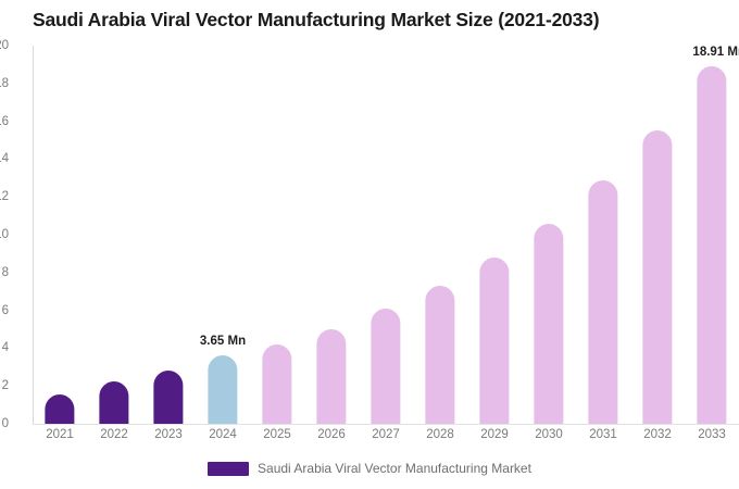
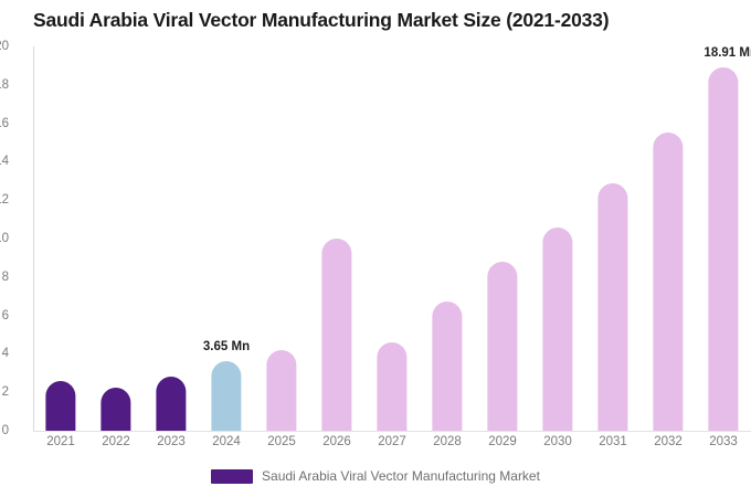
2021: 1.6 -> 2.6
2026: 5.0 -> 10.0
2027: 6.1 -> 4.6
2028: 7.3 -> 6.7
